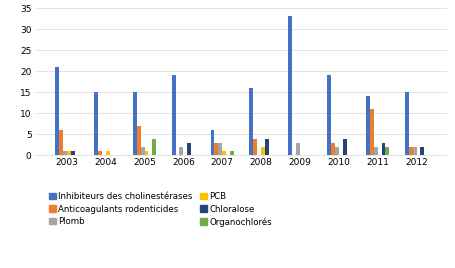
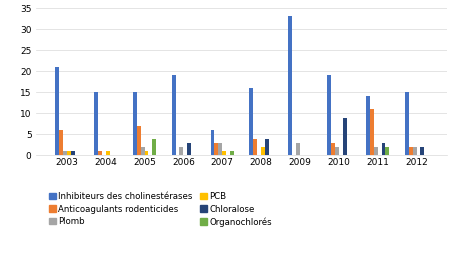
Chloralose/2010: 4 -> 9
